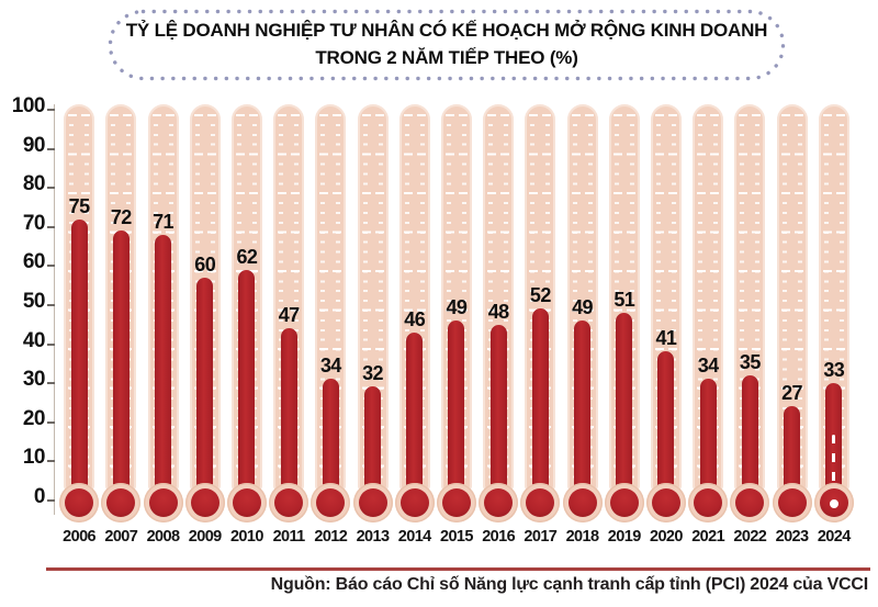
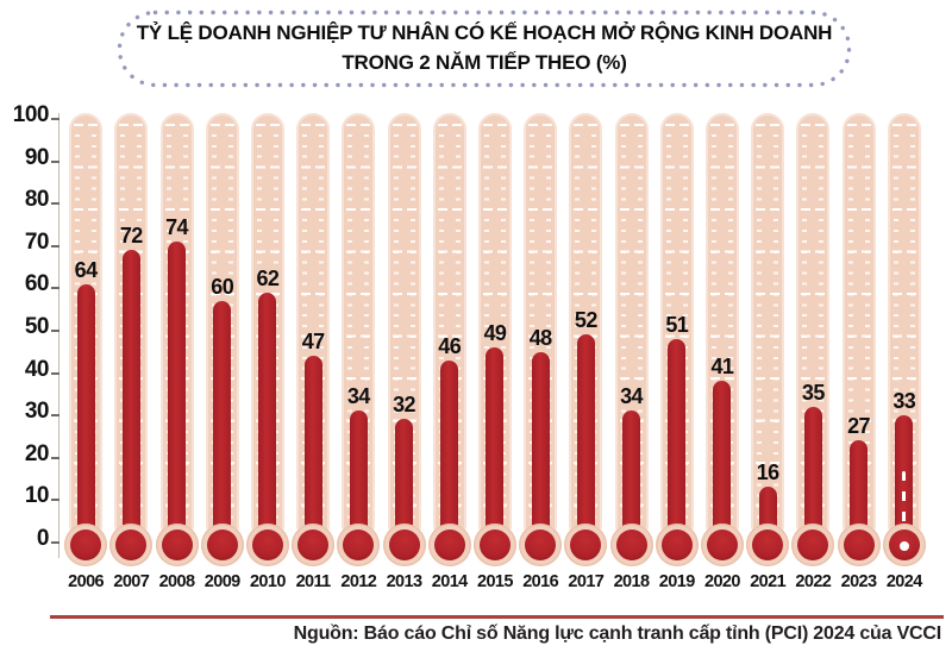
2006: 75 -> 64
2008: 71 -> 74
2018: 49 -> 34
2021: 34 -> 16
